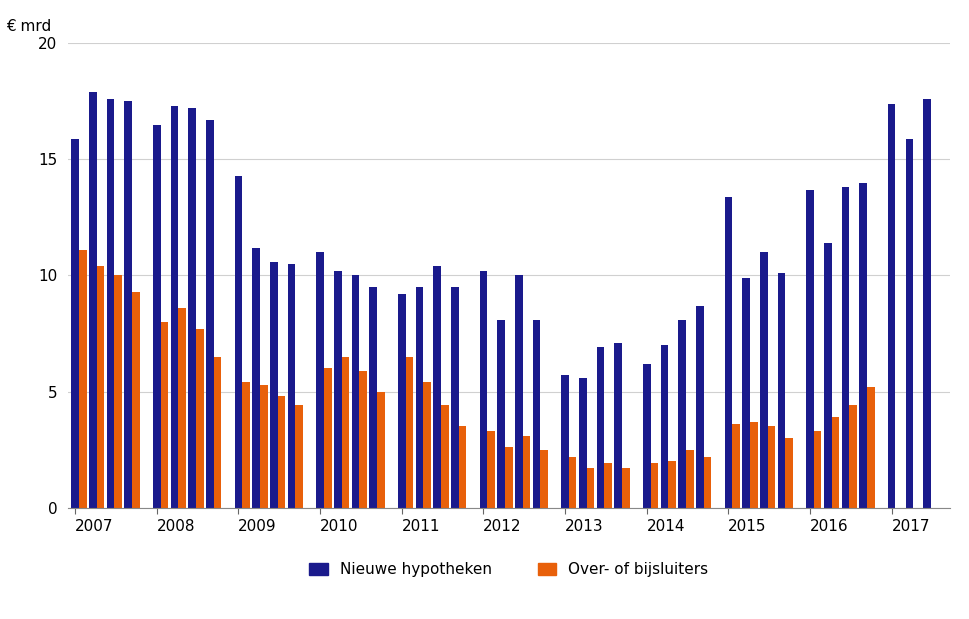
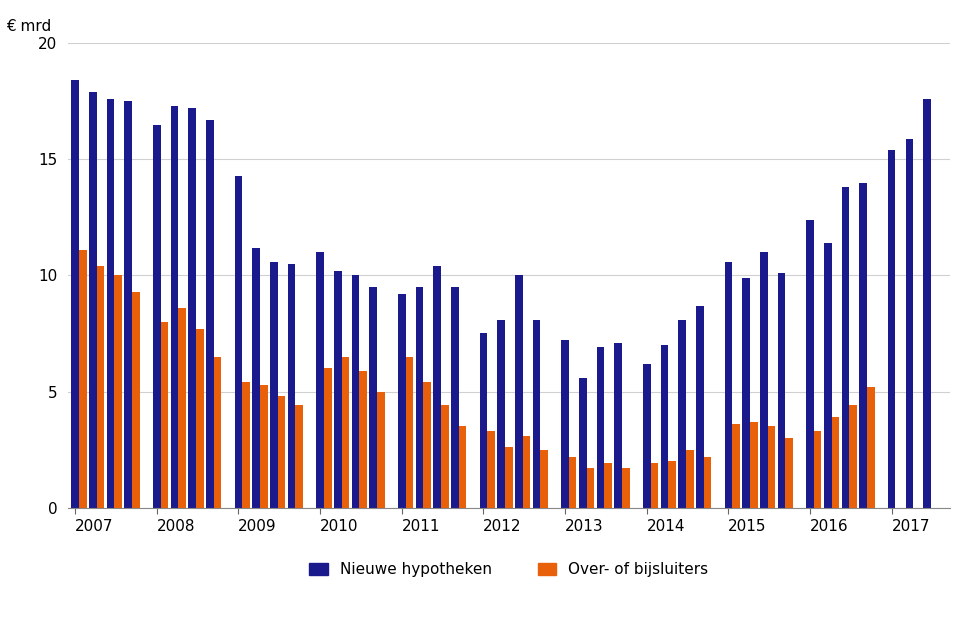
Nieuwe hypotheken/2007: 15.9 -> 18.4
Nieuwe hypotheken/2012: 10.2 -> 7.5
Nieuwe hypotheken/2013: 5.7 -> 7.2
Nieuwe hypotheken/2015: 13.4 -> 10.6
Nieuwe hypotheken/2016: 13.7 -> 12.4
Nieuwe hypotheken/2017: 17.4 -> 15.4
